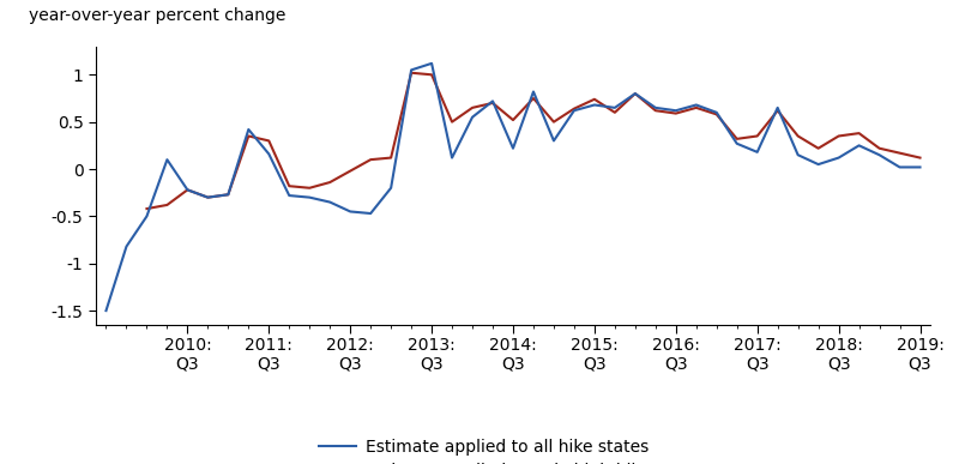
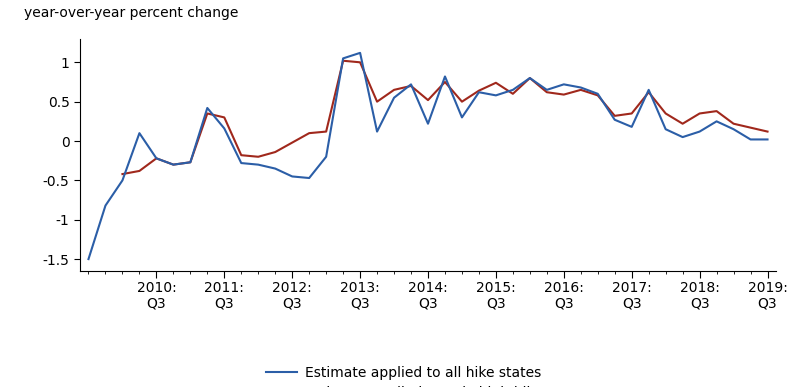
Estimate applied to all hike states/2015: Q3: 0.68 -> 0.58
Estimate applied to all hike states/2016: Q3: 0.62 -> 0.72
